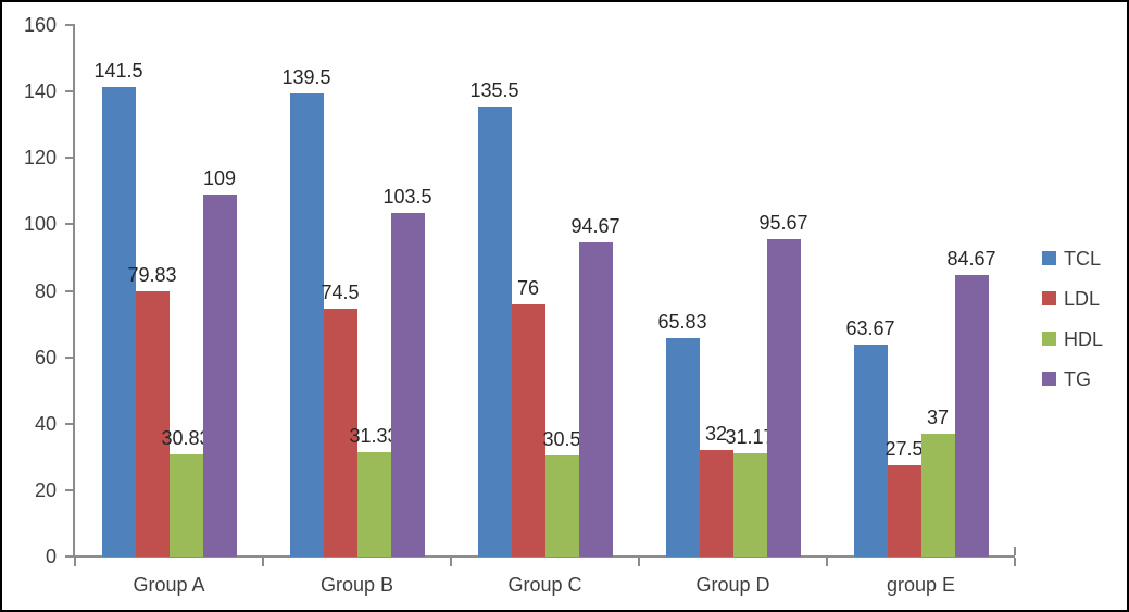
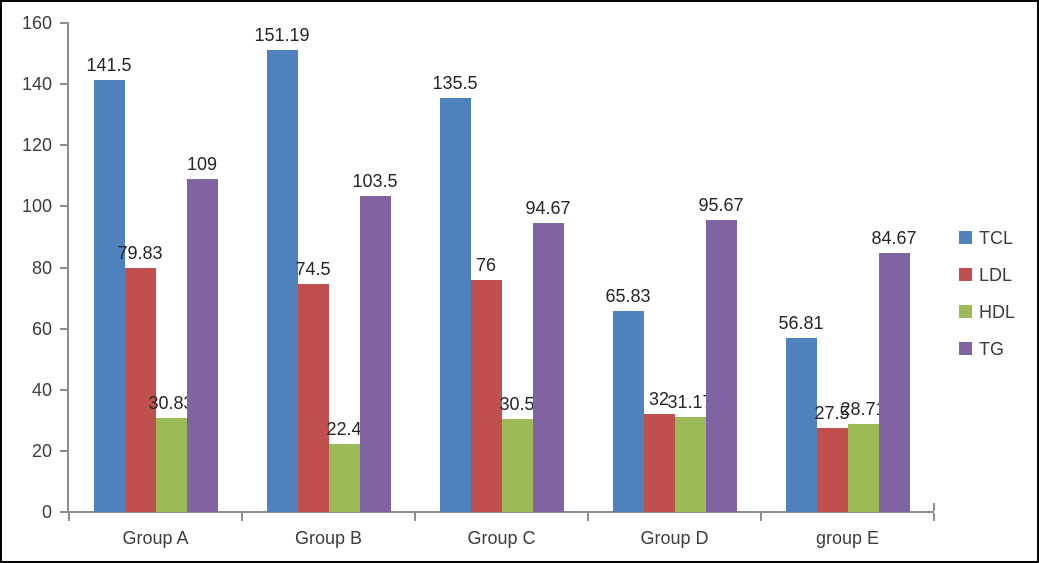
TCL/Group B: 139.5 -> 151.19
HDL/Group B: 31.33 -> 22.4
TCL/group E: 63.67 -> 56.81
HDL/group E: 37 -> 28.71
